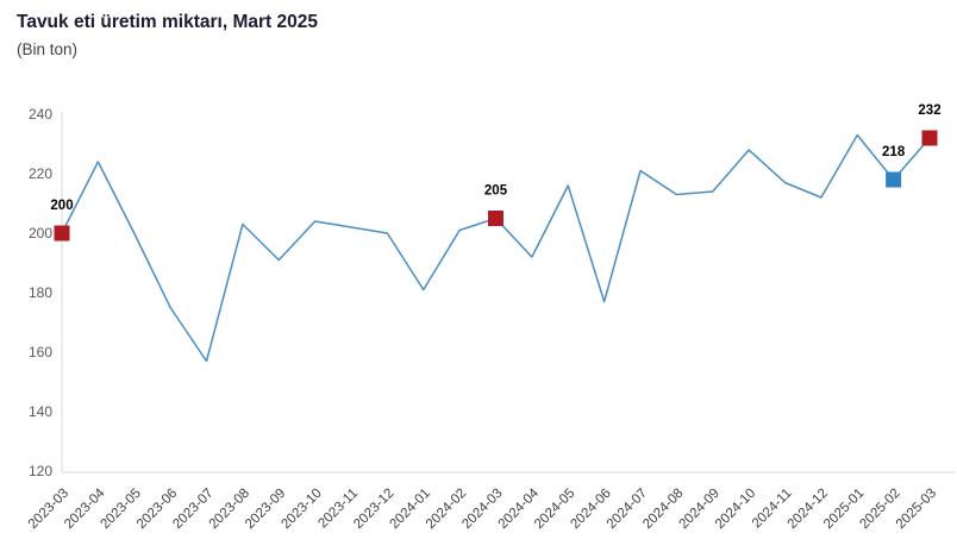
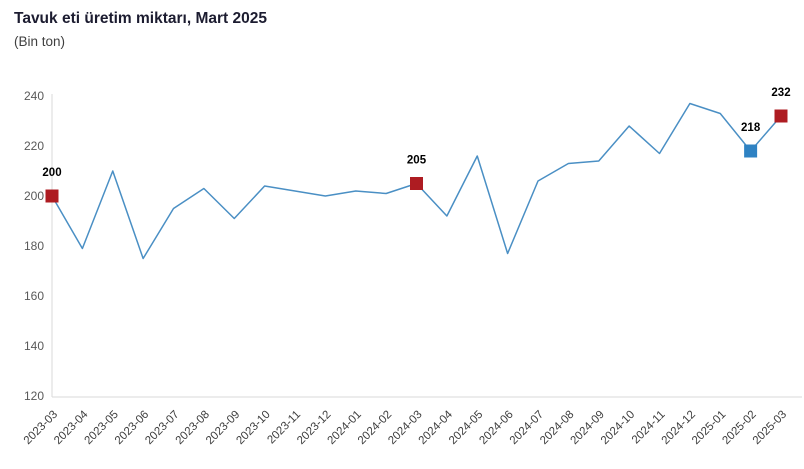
2023-04: 224 -> 179
2023-05: 200 -> 210
2023-07: 157 -> 195
2024-01: 181 -> 202
2024-07: 221 -> 206
2024-12: 212 -> 237
